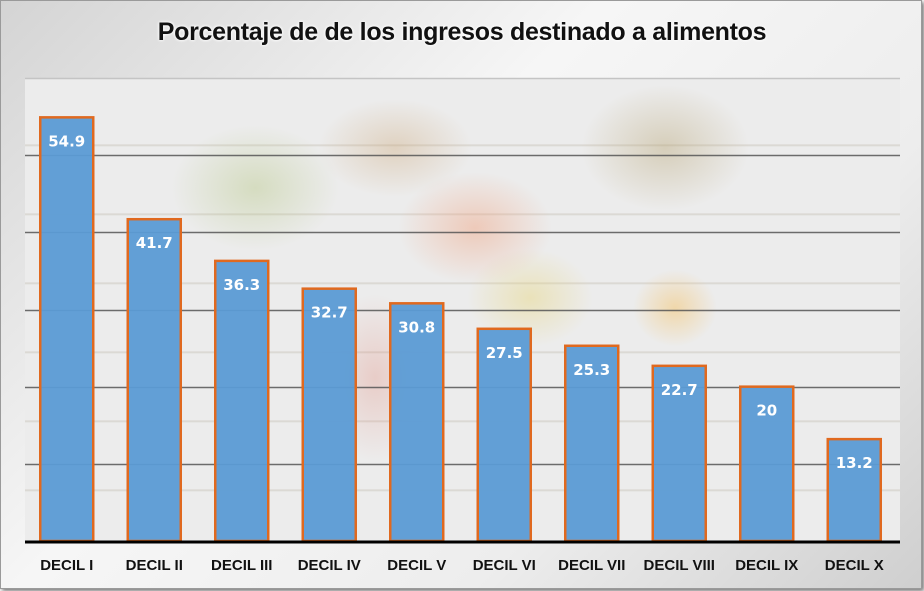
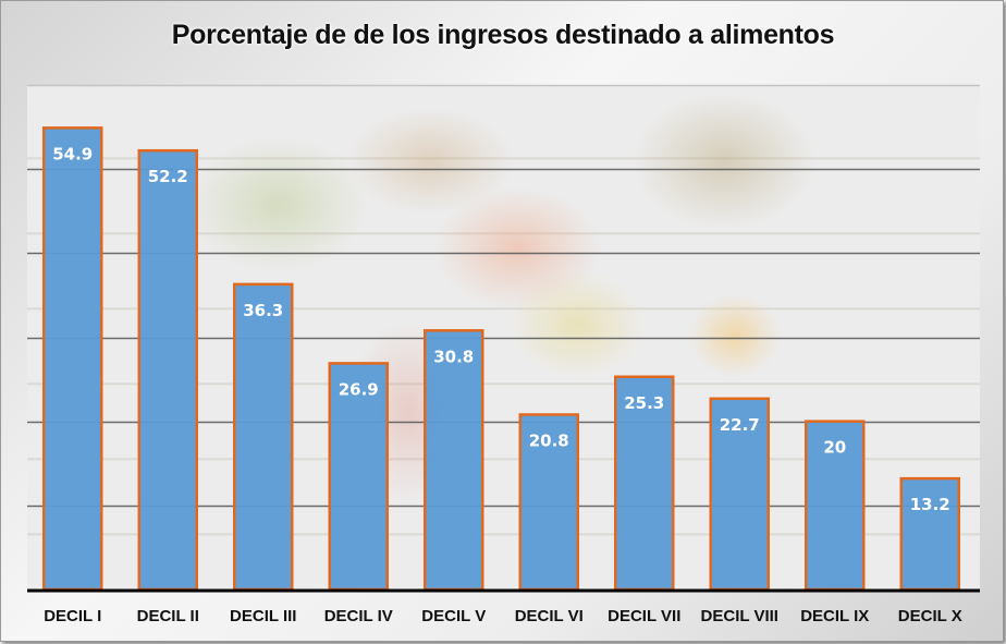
DECIL II: 41.7 -> 52.2
DECIL IV: 32.7 -> 26.9
DECIL VI: 27.5 -> 20.8
